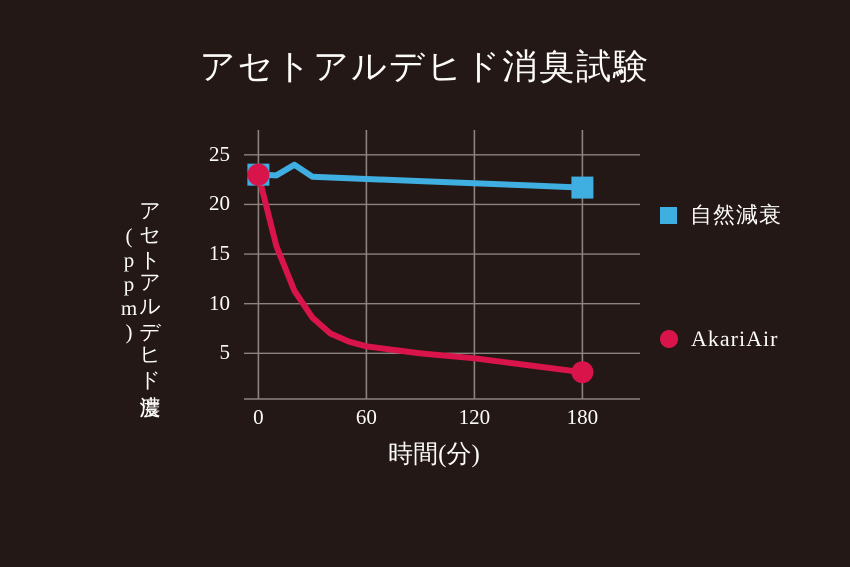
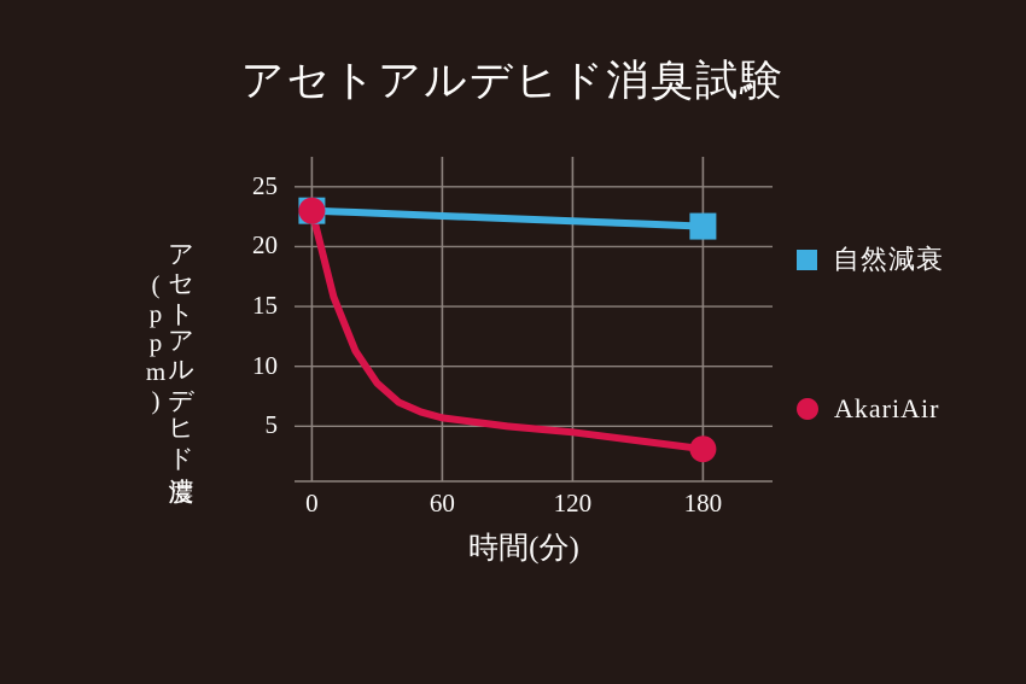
自然減衰/20: 24 -> 23
